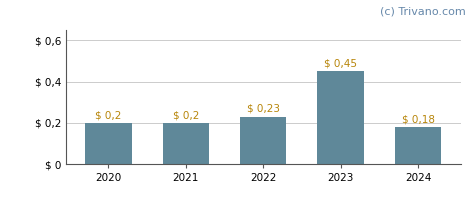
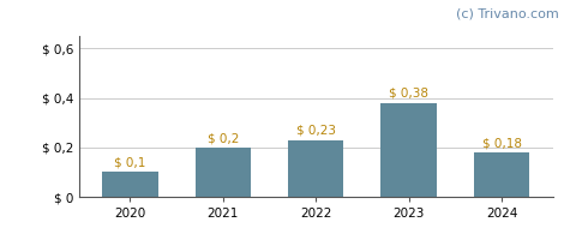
2020: 0,2 -> 0,1
2023: 0,45 -> 0,38
